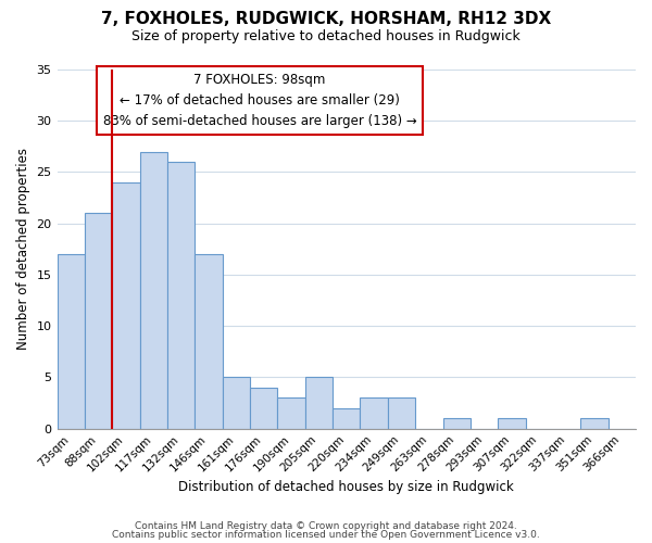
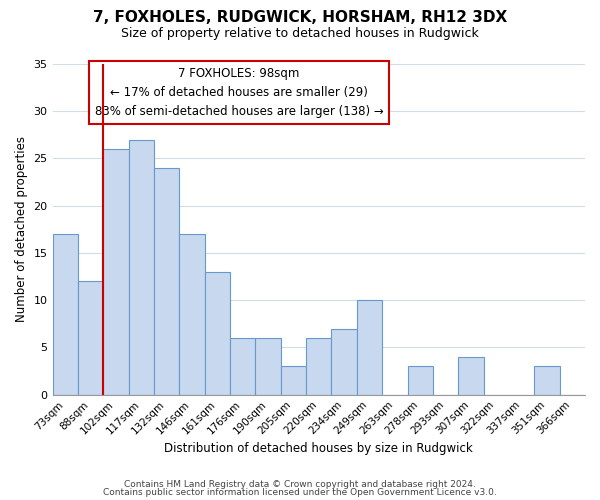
88sqm: 21 -> 12
102sqm: 24 -> 26
132sqm: 26 -> 24
161sqm: 5 -> 13
176sqm: 4 -> 6
190sqm: 3 -> 6
205sqm: 5 -> 3
220sqm: 2 -> 6
234sqm: 3 -> 7
249sqm: 3 -> 10
278sqm: 1 -> 3
307sqm: 1 -> 4
351sqm: 1 -> 3
